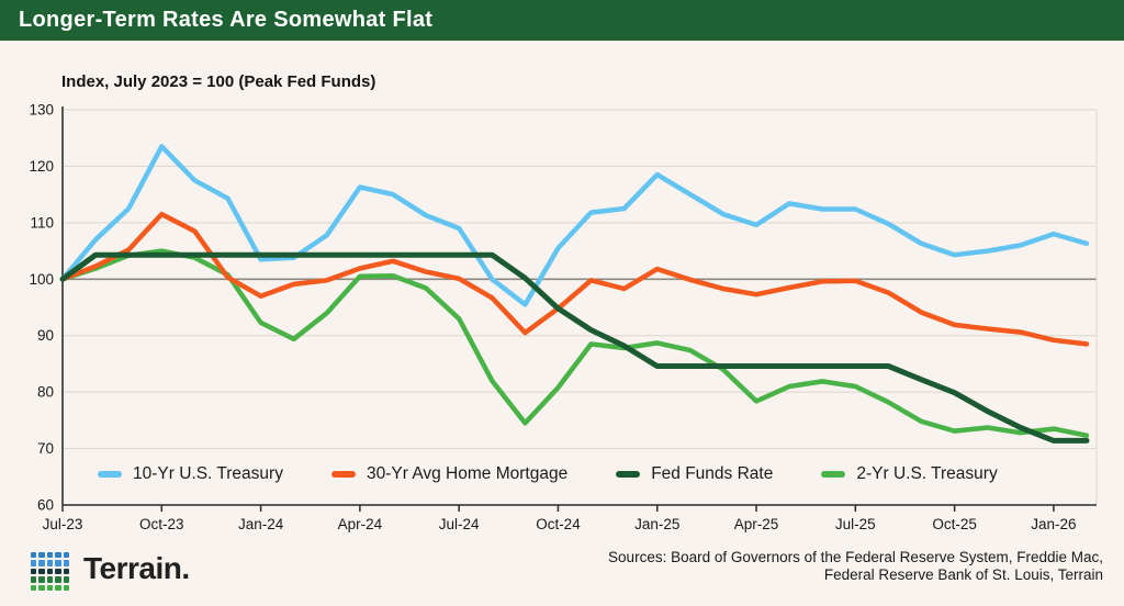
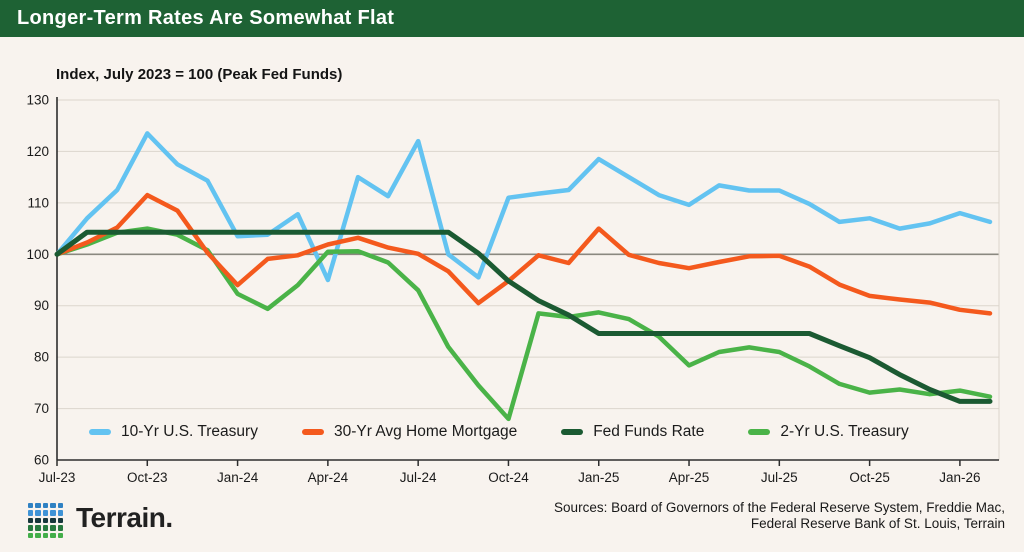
30-Yr Avg Home Mortgage/Jan-24: 97 -> 94
10-Yr U.S. Treasury/Apr-24: 116 -> 95
10-Yr U.S. Treasury/Jul-24: 109 -> 122
10-Yr U.S. Treasury/Oct-24: 106 -> 111
2-Yr U.S. Treasury/Oct-24: 81 -> 68
30-Yr Avg Home Mortgage/Jan-25: 102 -> 105
10-Yr U.S. Treasury/Oct-25: 104 -> 107
